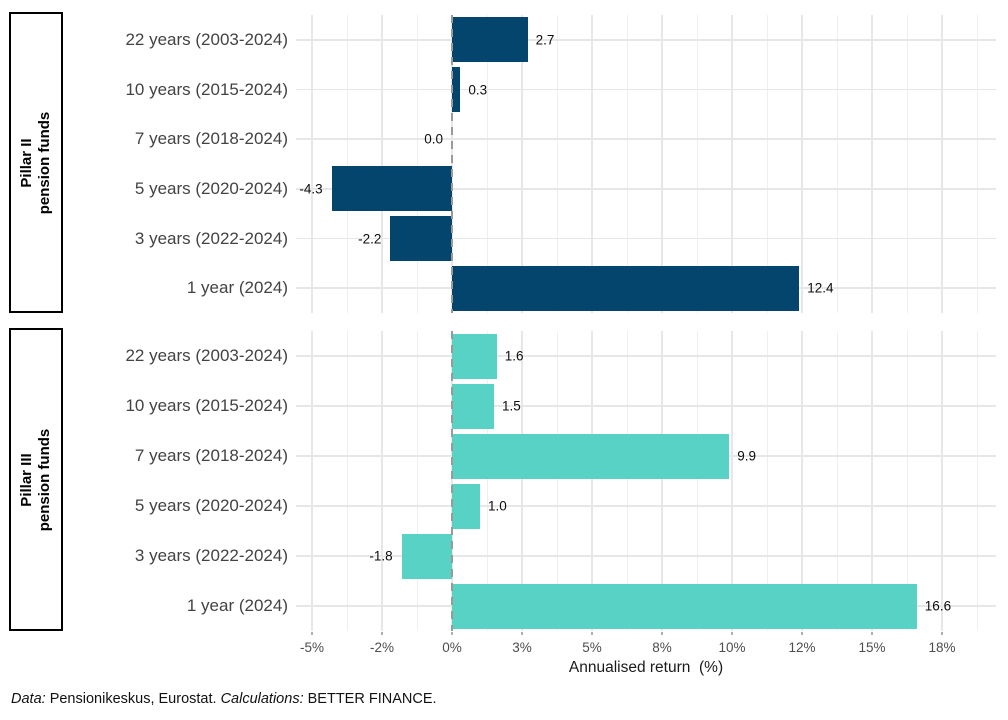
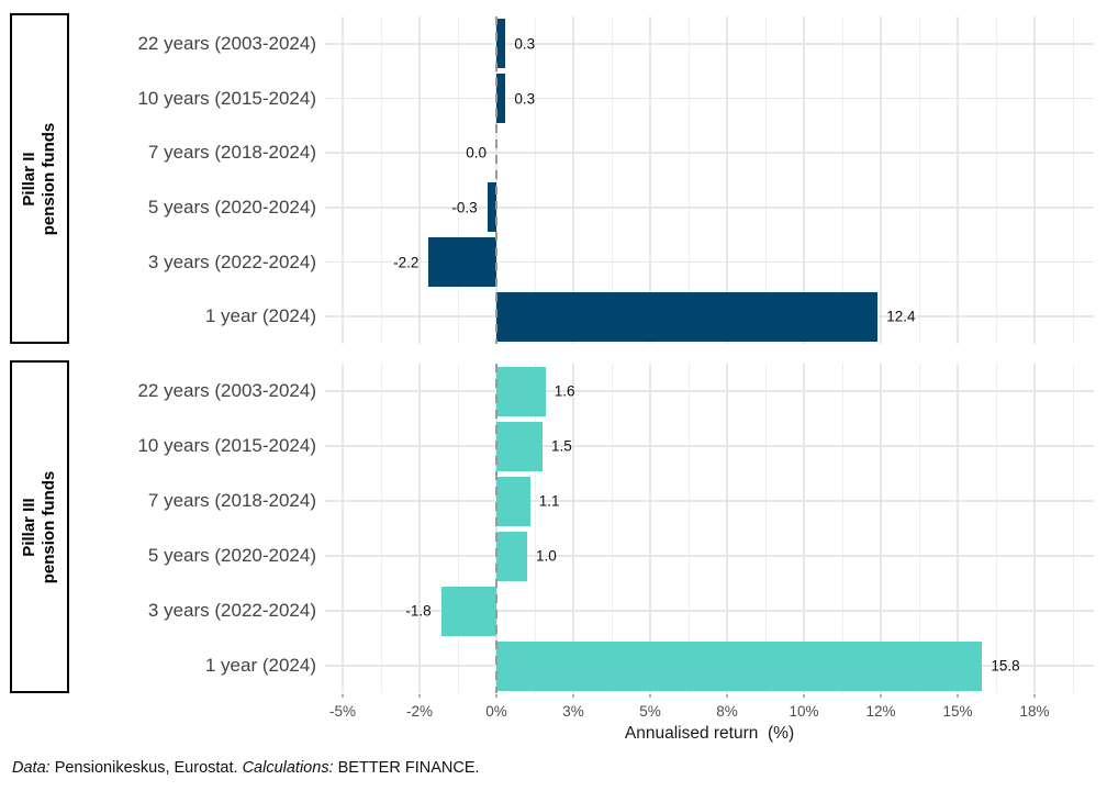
Pillar II pension funds/22 years (2003-2024): 2.7 -> 0.3
Pillar III pension funds/7 years (2018-2024): 9.9 -> 1.1
Pillar II pension funds/5 years (2020-2024): -4.3 -> -0.3
Pillar III pension funds/1 year (2024): 16.6 -> 15.8
